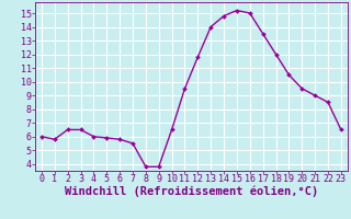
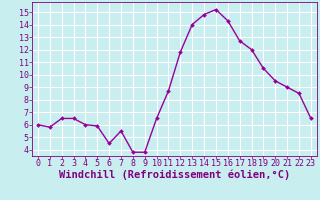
6: 5.8 -> 4.5
11: 9.5 -> 8.7
16: 15.0 -> 14.3
17: 13.5 -> 12.7
